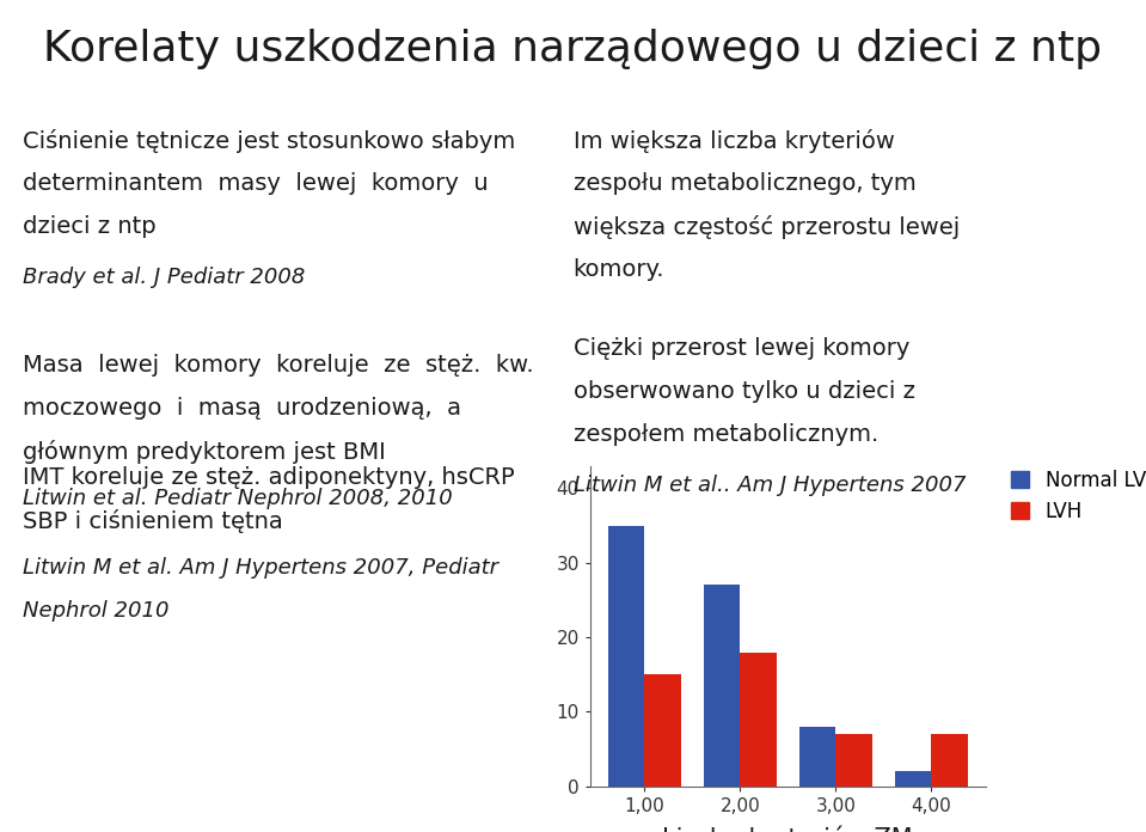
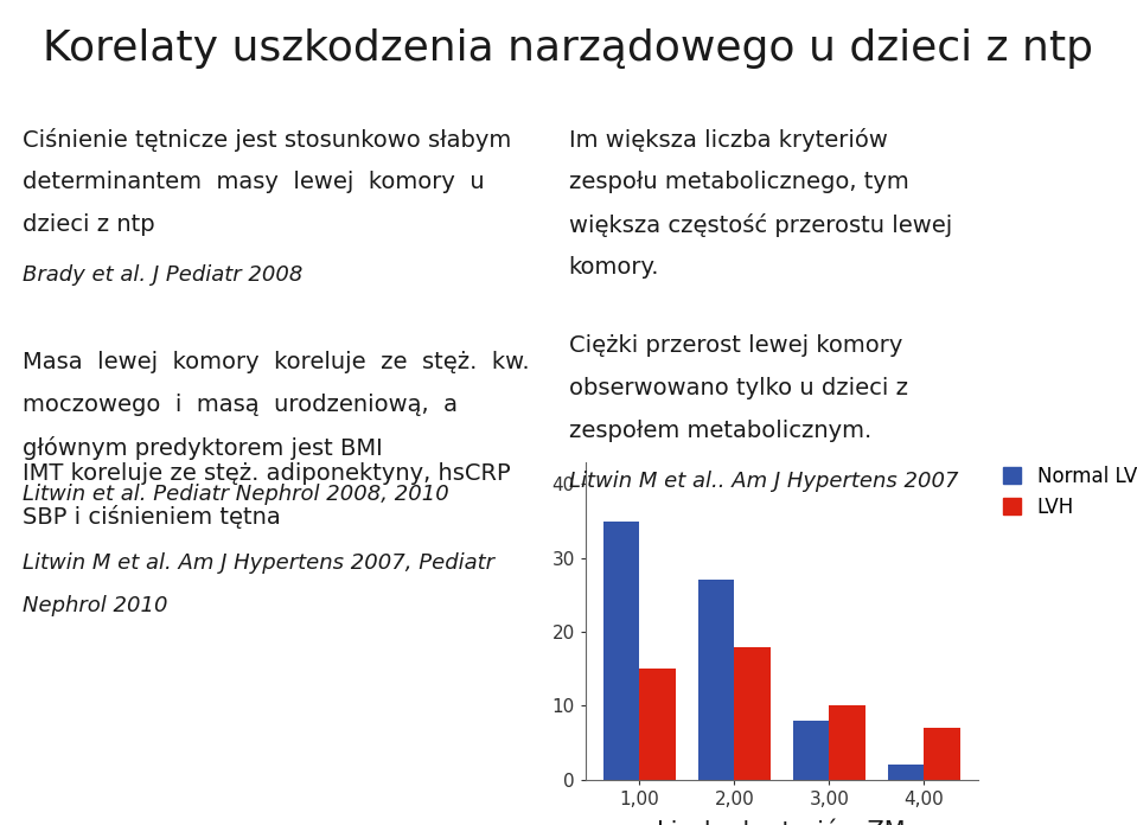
LVH/3,00: 7 -> 10
